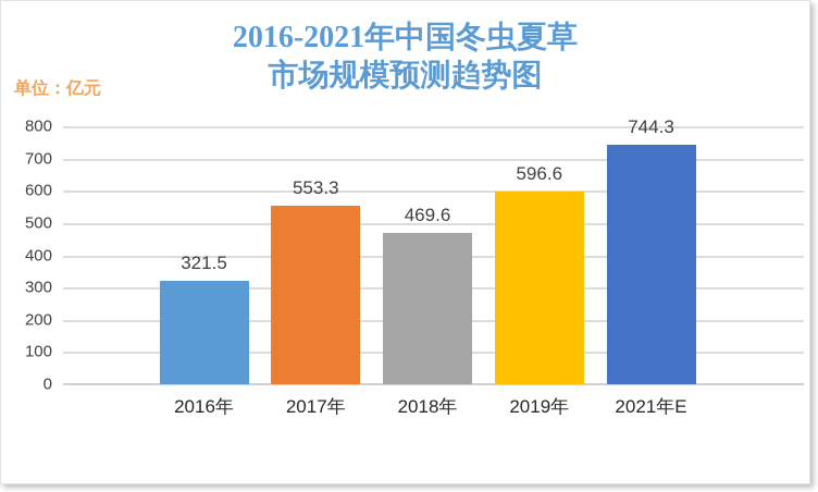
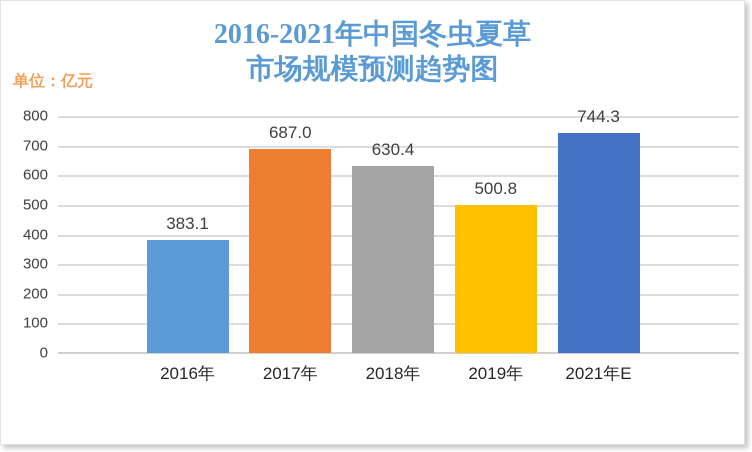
2016年: 321.5 -> 383.1
2017年: 553.3 -> 687.0
2018年: 469.6 -> 630.4
2019年: 596.6 -> 500.8
